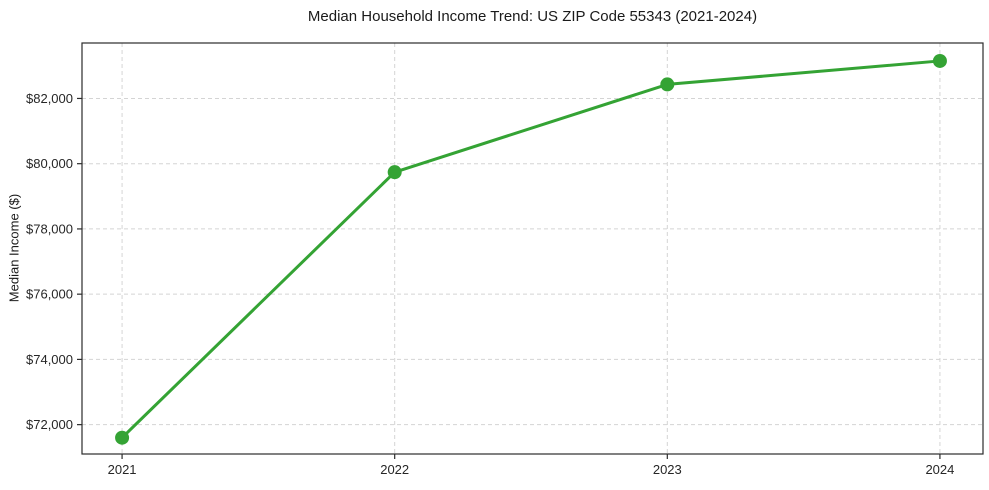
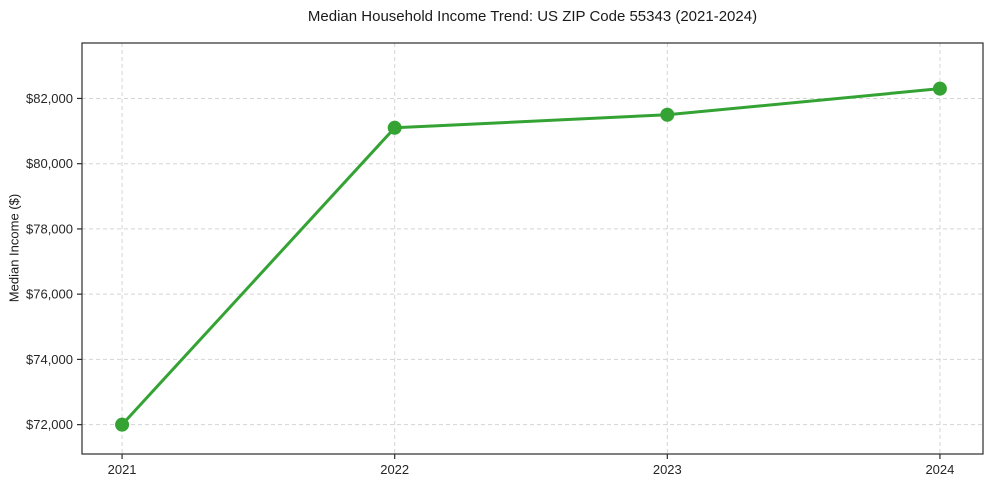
2021: $71600 -> $72000
2022: $79700 -> $81100
2023: $82400 -> $81500
2024: $83200 -> $82300
